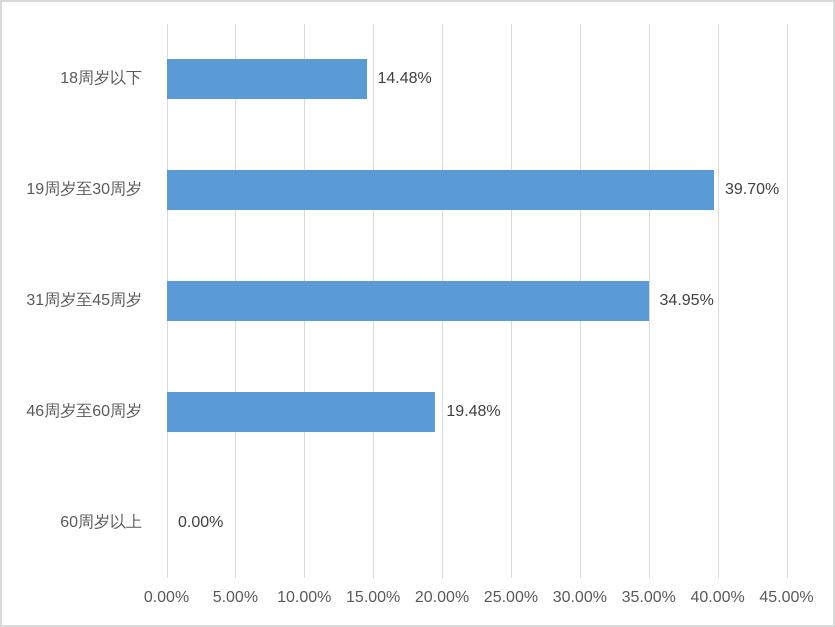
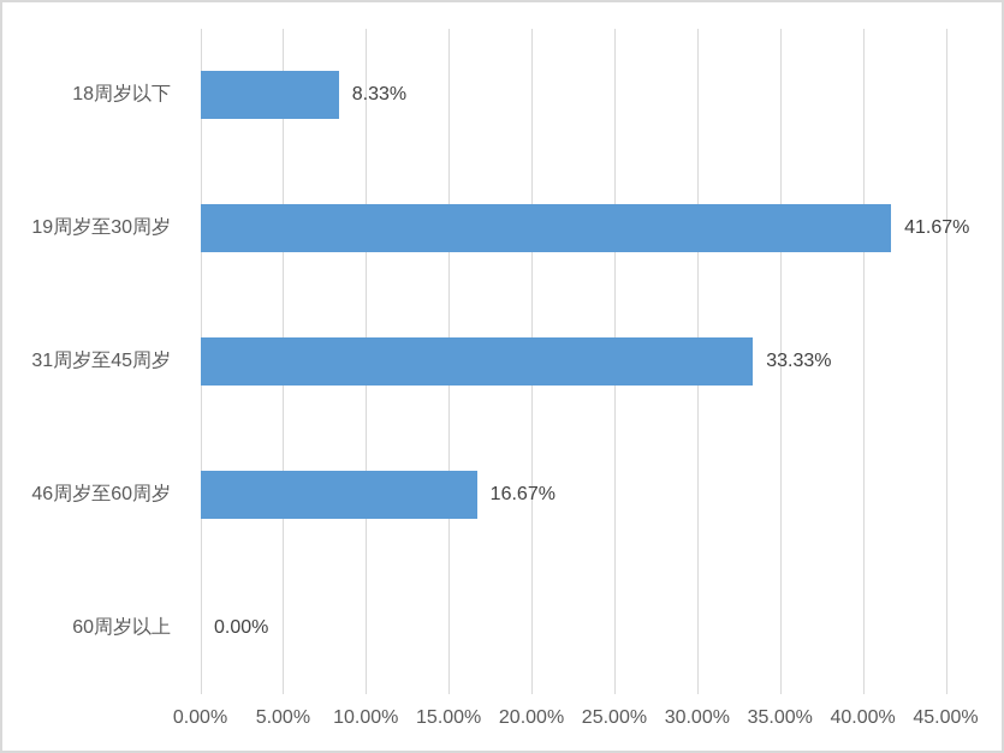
18周岁以下: 14.48% -> 8.33%
19周岁至30周岁: 39.70% -> 41.67%
31周岁至45周岁: 34.95% -> 33.33%
46周岁至60周岁: 19.48% -> 16.67%
